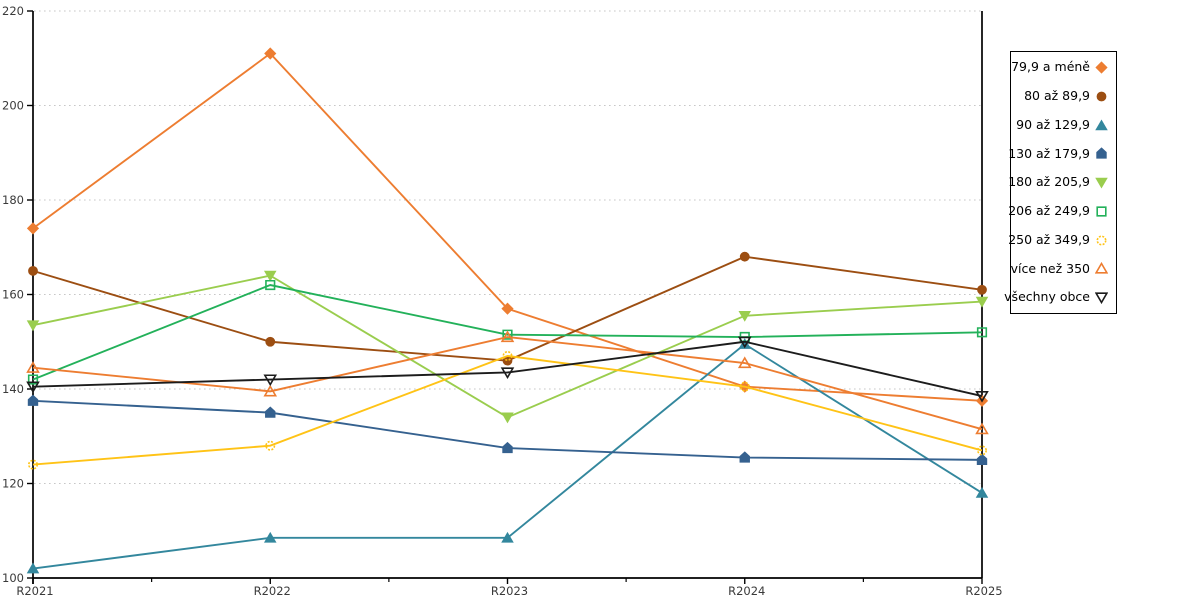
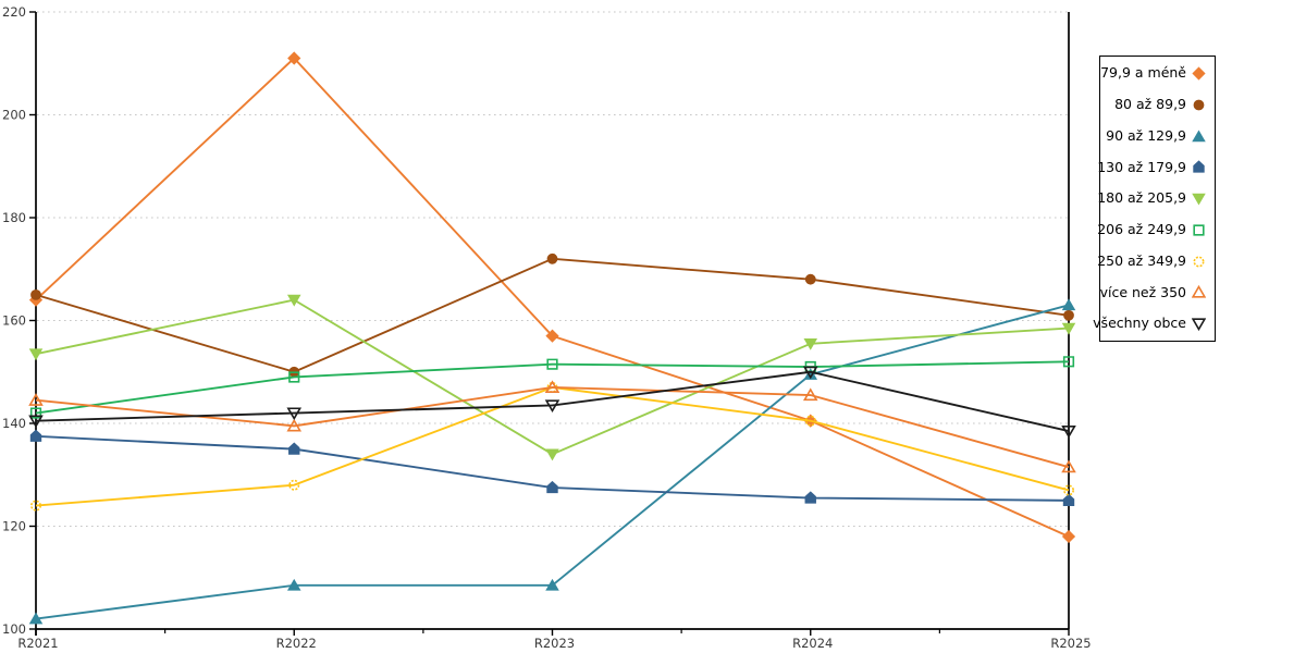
79,9 a méně/R2021: 174 -> 164
206 až 249,9/R2022: 162 -> 149
80 až 89,9/R2023: 146 -> 172
více než 350/R2023: 151 -> 147
79,9 a méně/R2025: 138 -> 118
90 až 129,9/R2025: 118 -> 163
